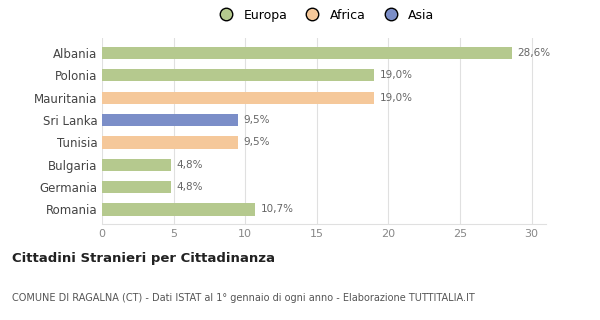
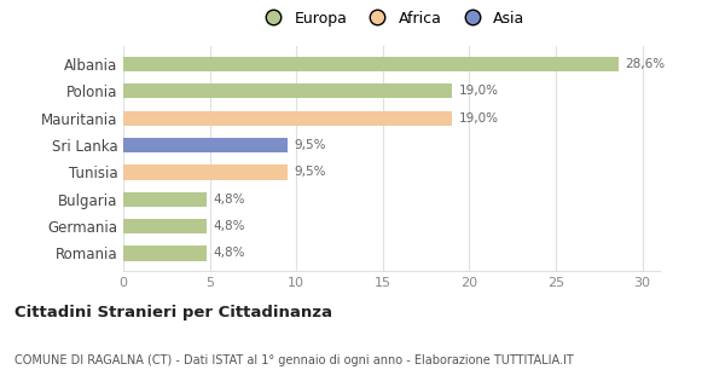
Romania: 10,7% -> 4,8%
